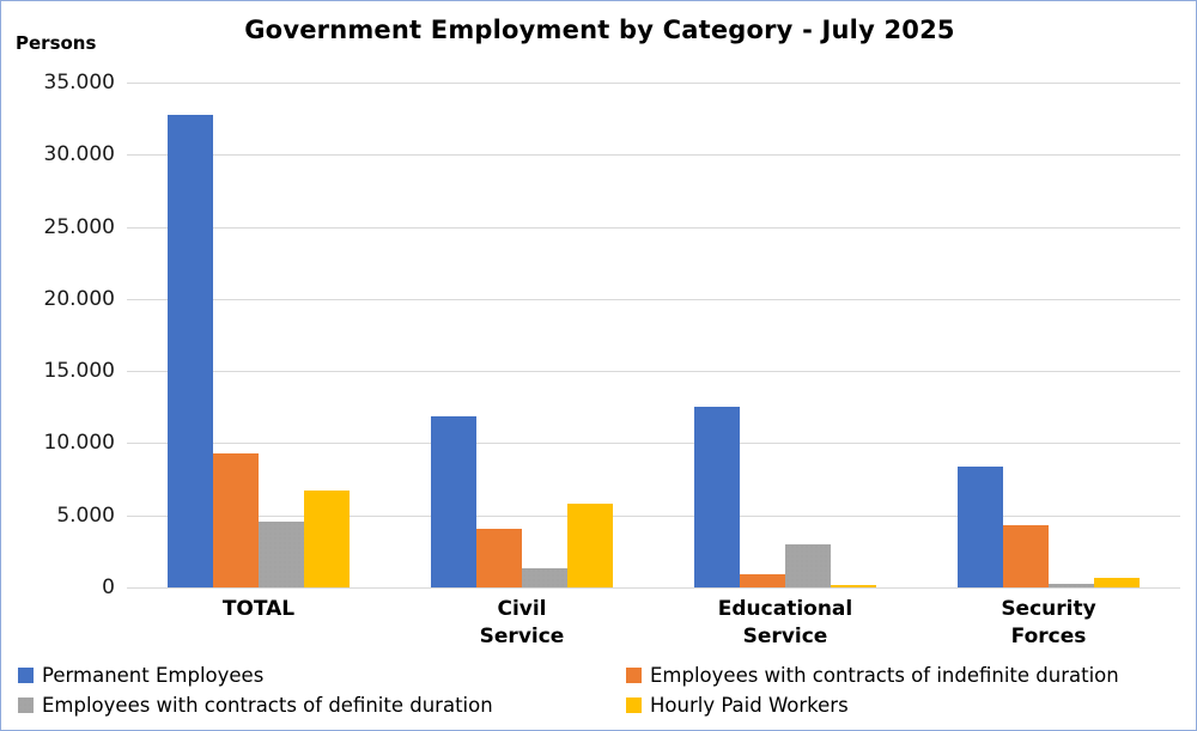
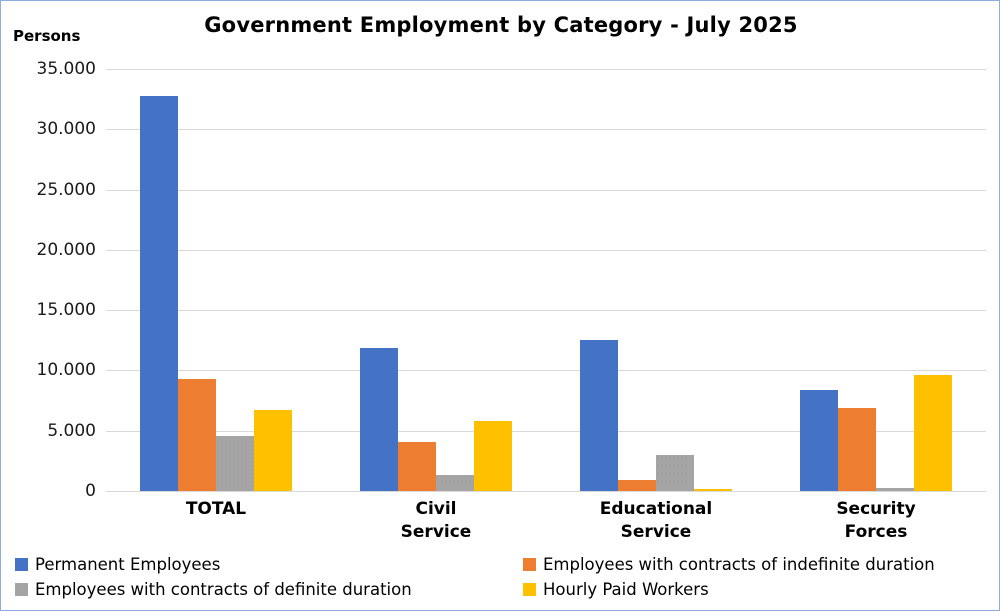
Employees with contracts of indefinite duration/Security Forces: 4300 -> 6900
Hourly Paid Workers/Security Forces: 700 -> 9600
